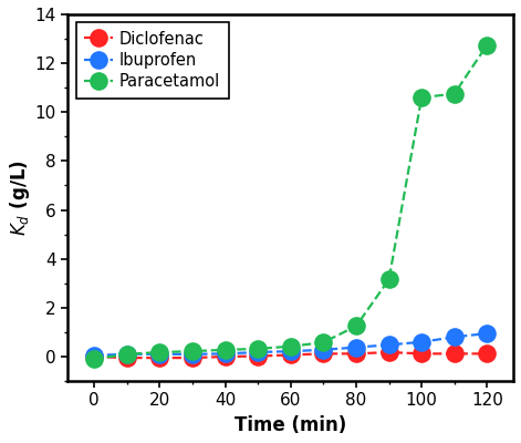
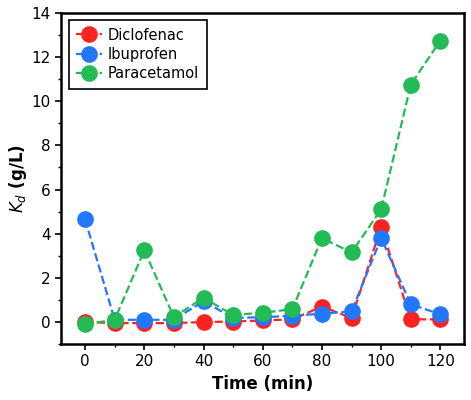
Ibuprofen/0: 0.05 -> 4.65
Paracetamol/20: 0.18 -> 3.25
Ibuprofen/40: 0.12 -> 0.95
Paracetamol/40: 0.28 -> 1.10
Diclofenac/80: 0.12 -> 0.70
Paracetamol/80: 1.25 -> 3.80
Diclofenac/100: 0.12 -> 4.30
Ibuprofen/100: 0.60 -> 3.80
Paracetamol/100: 10.60 -> 5.10
Ibuprofen/120: 0.95 -> 0.35
